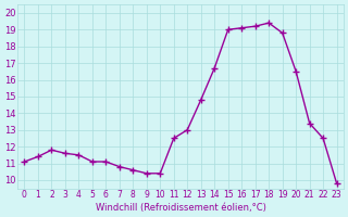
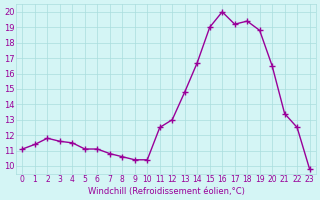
16: 19.1 -> 20.0
